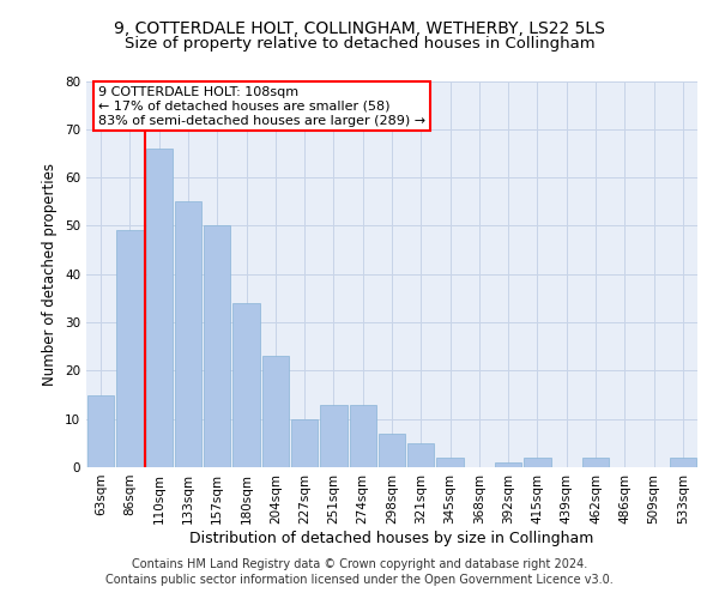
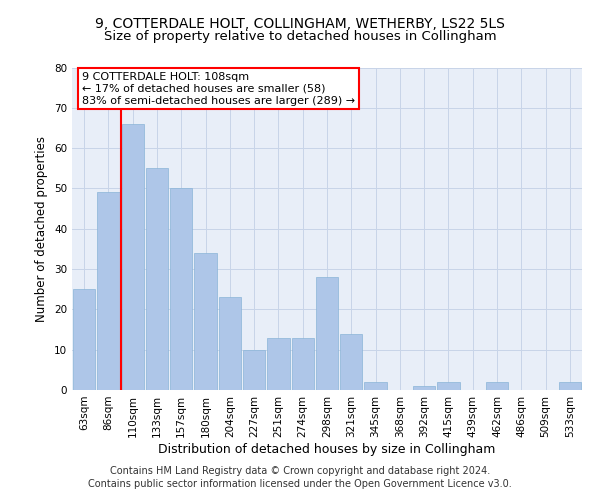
63sqm: 15 -> 25
298sqm: 7 -> 28
321sqm: 5 -> 14
